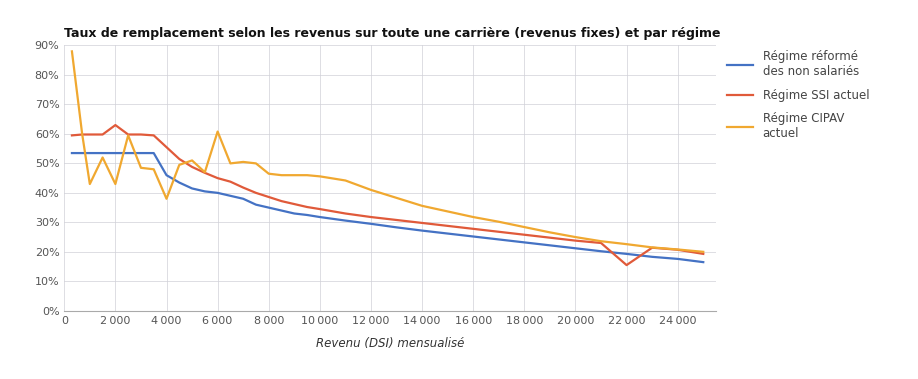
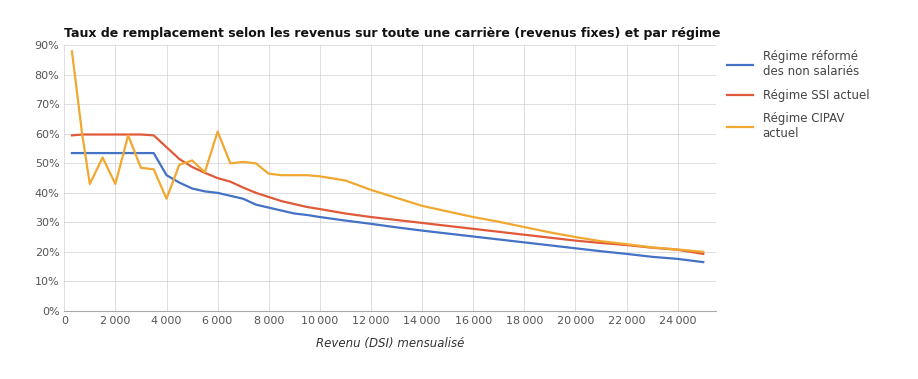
Régime SSI actuel/2 000: 63.0% -> 59.8%
Régime SSI actuel/22 000: 15.5% -> 22.3%
